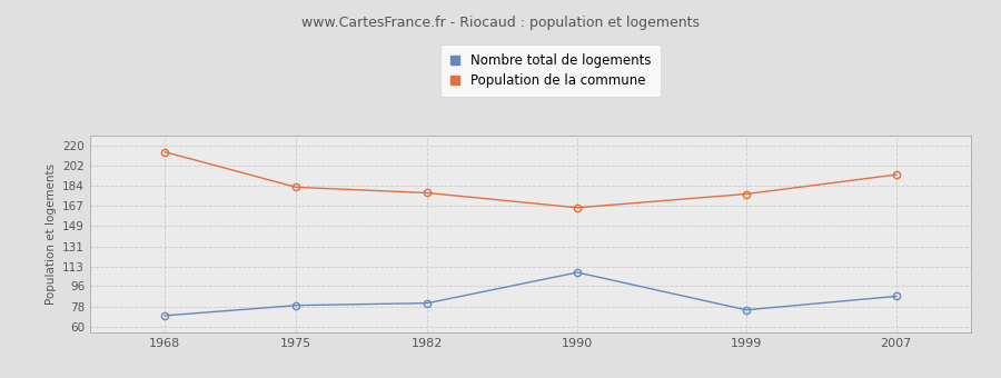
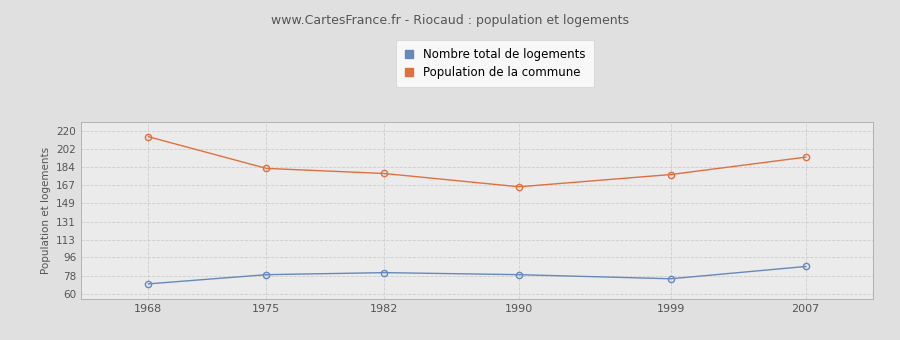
Nombre total de logements/1990: 108 -> 79
